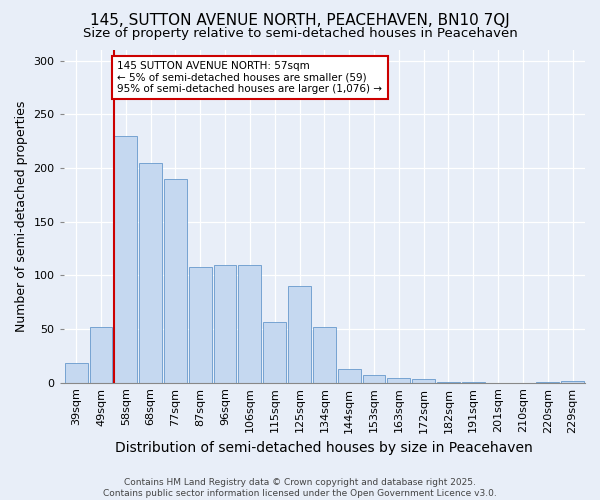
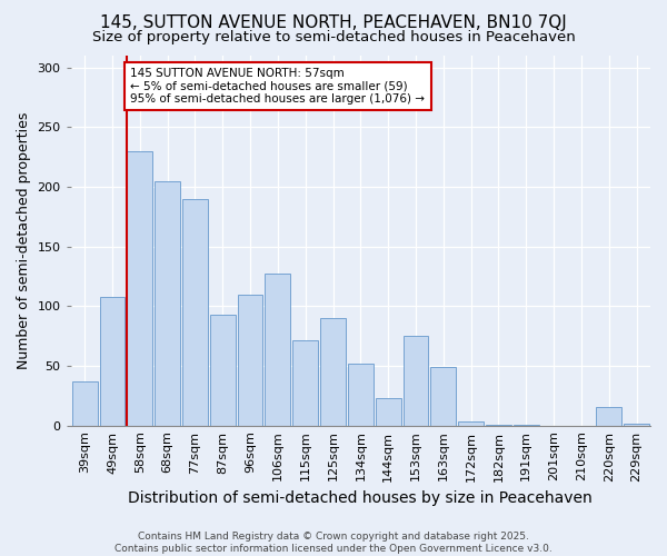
39sqm: 18 -> 37
49sqm: 52 -> 108
87sqm: 108 -> 93
106sqm: 110 -> 127
115sqm: 57 -> 71
144sqm: 13 -> 23
153sqm: 7 -> 75
163sqm: 4 -> 49
220sqm: 1 -> 16
